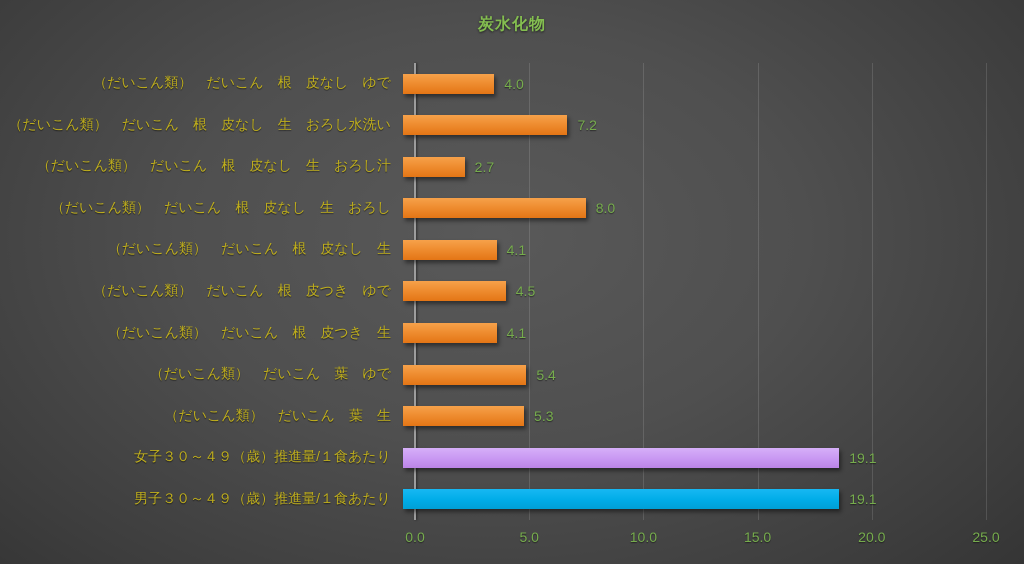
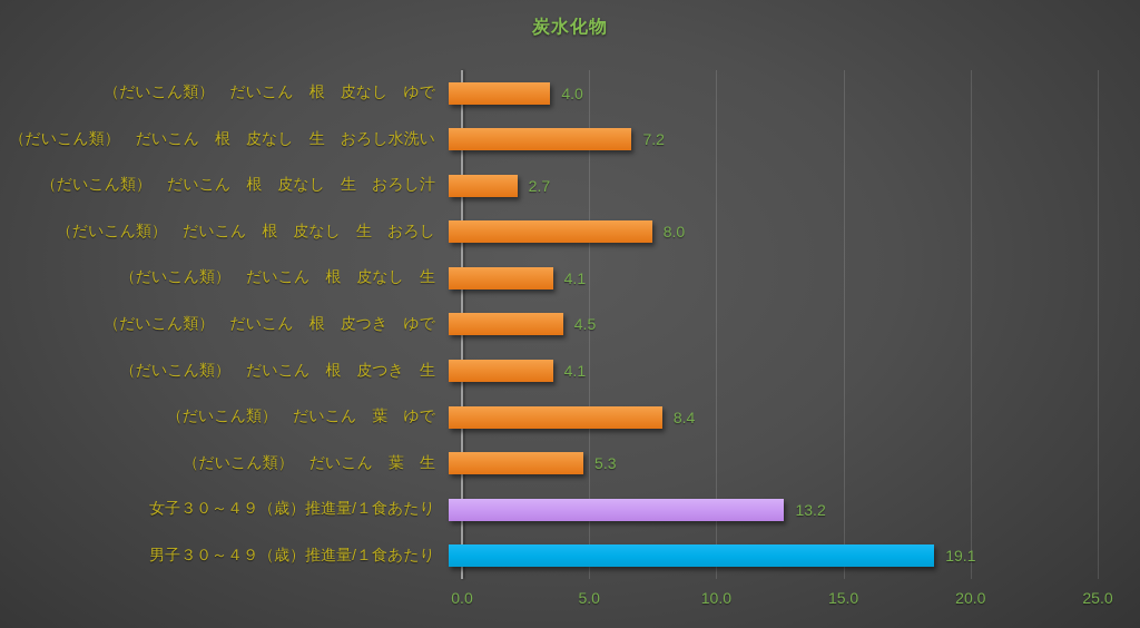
（だいこん類） だいこん 葉 ゆで: 5.4 -> 8.4
女子３０～４９（歳）推進量/１食あたり: 19.1 -> 13.2
